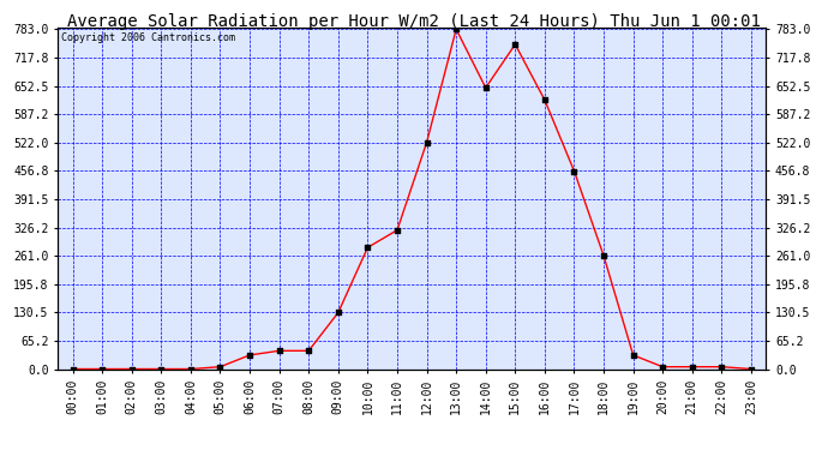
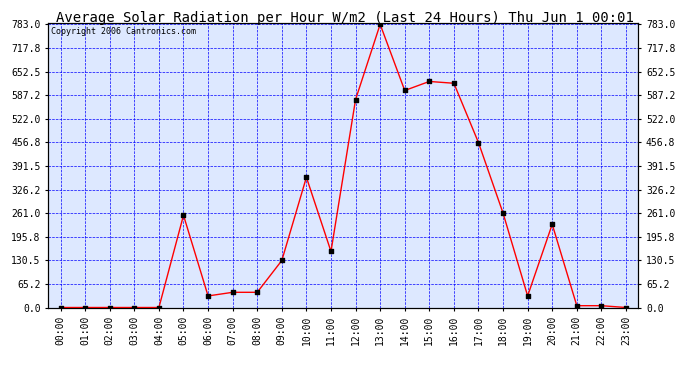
05:00: 5 -> 255
10:00: 280 -> 360
11:00: 320 -> 155
12:00: 522 -> 575
14:00: 648 -> 600
15:00: 748 -> 625
20:00: 5 -> 230
